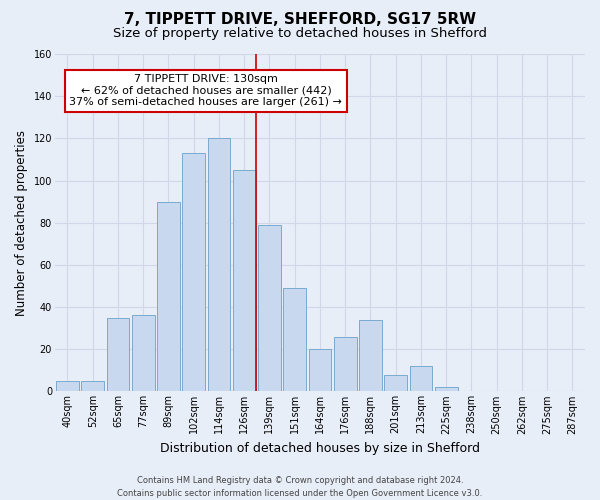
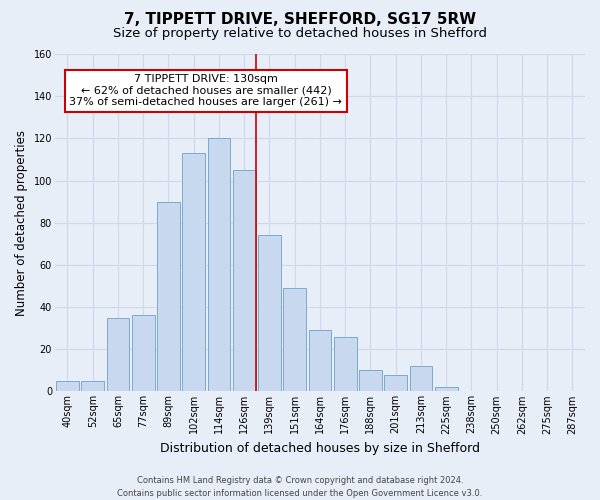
139sqm: 79 -> 74
164sqm: 20 -> 29
188sqm: 34 -> 10
